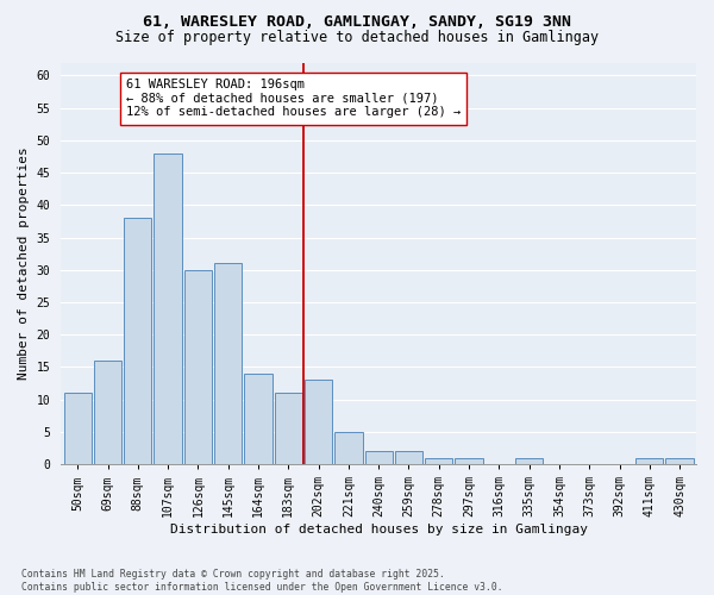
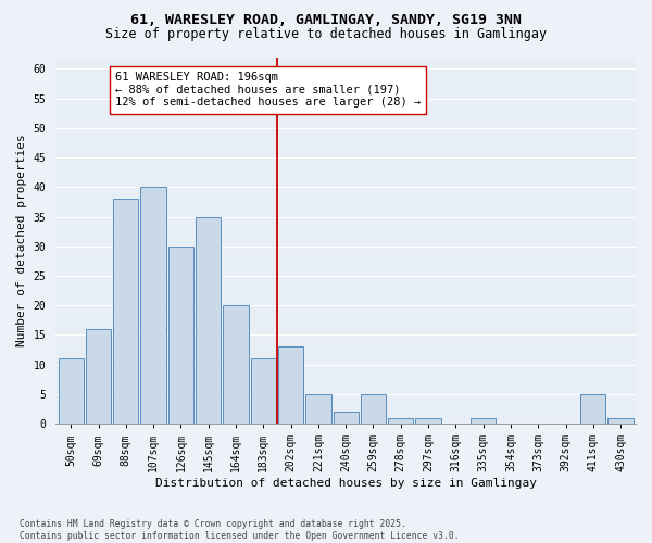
107sqm: 48 -> 40
145sqm: 31 -> 35
164sqm: 14 -> 20
259sqm: 2 -> 5
411sqm: 1 -> 5
